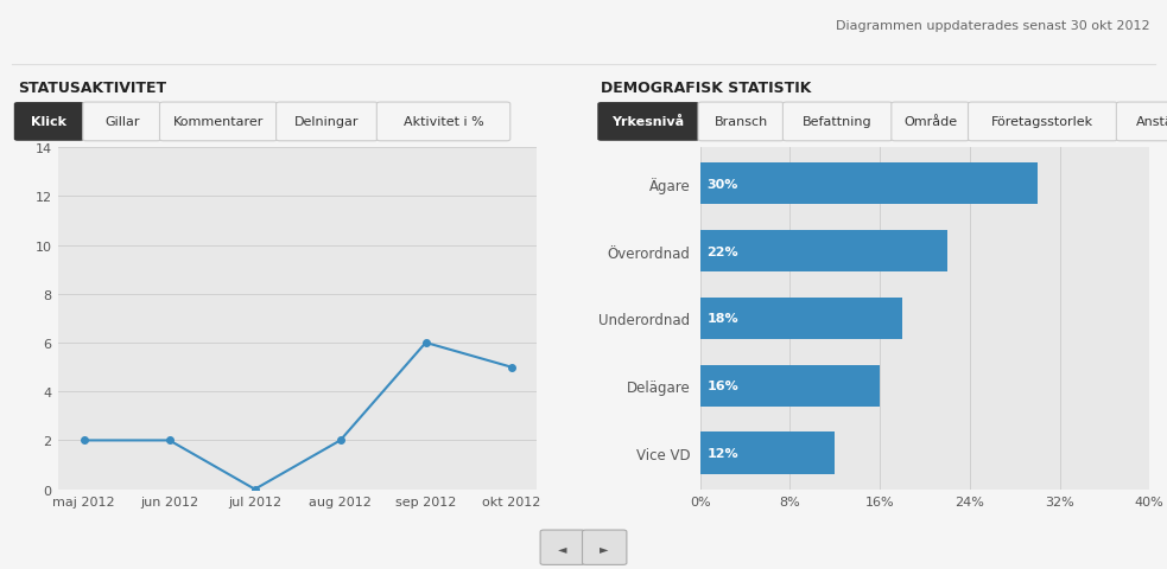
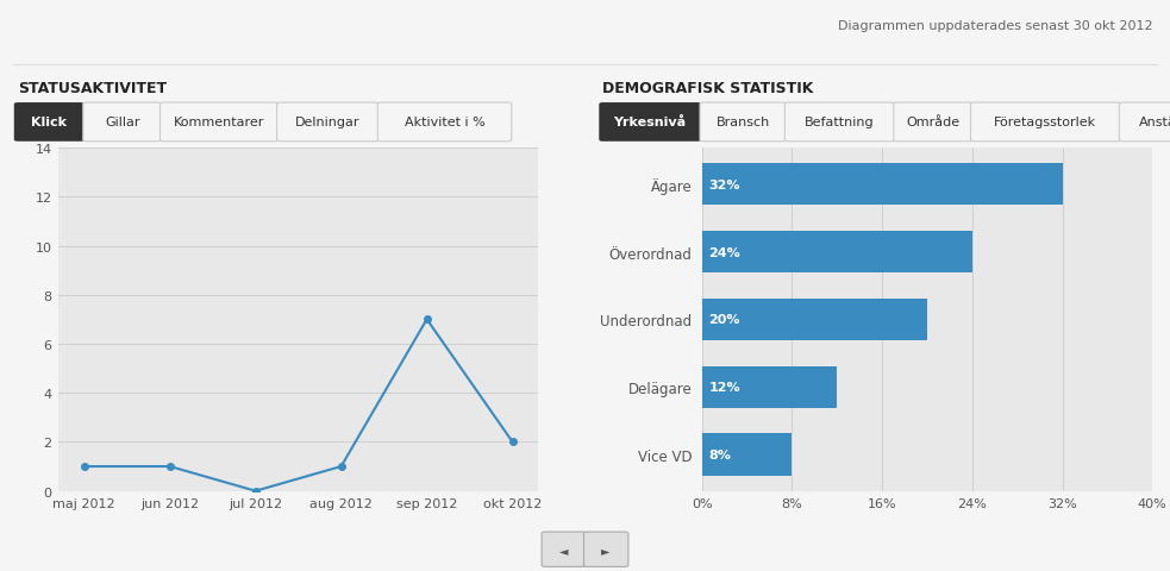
maj 2012: 2 -> 1
jun 2012: 2 -> 1
aug 2012: 2 -> 1
sep 2012: 6 -> 7
okt 2012: 5 -> 2
Ägare: 30% -> 32%
Överordnad: 22% -> 24%
Underordnad: 18% -> 20%
Delägare: 16% -> 12%
Vice VD: 12% -> 8%
